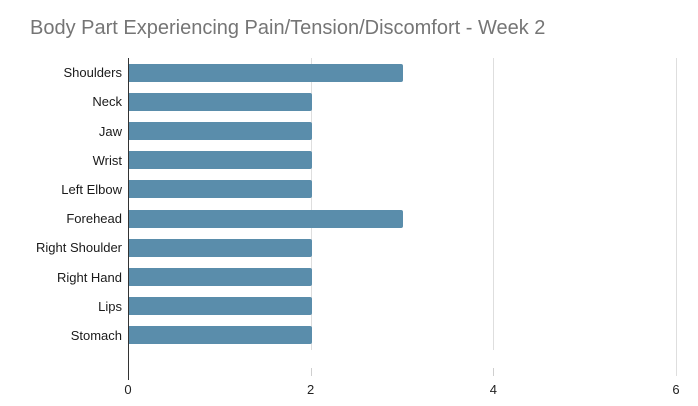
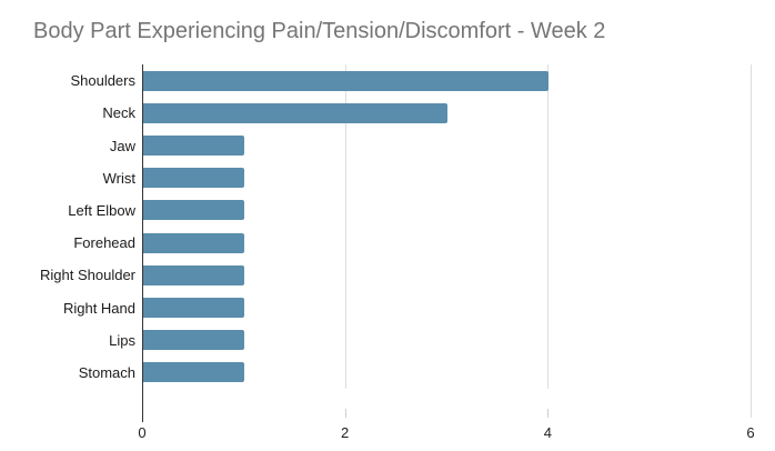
Shoulders: 3 -> 4
Neck: 2 -> 3
Jaw: 2 -> 1
Wrist: 2 -> 1
Left Elbow: 2 -> 1
Forehead: 3 -> 1
Right Shoulder: 2 -> 1
Right Hand: 2 -> 1
Lips: 2 -> 1
Stomach: 2 -> 1
